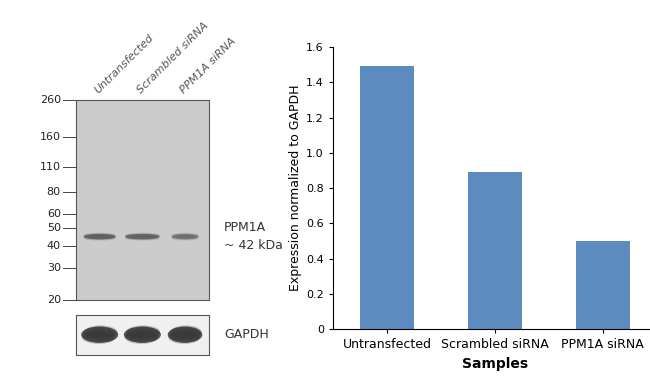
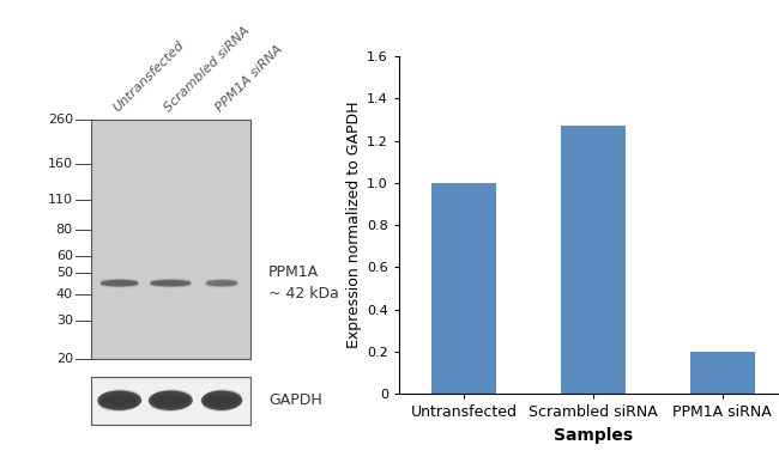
Untransfected: 1.49 -> 1.00
Scrambled siRNA: 0.89 -> 1.27
PPM1A siRNA: 0.50 -> 0.20
